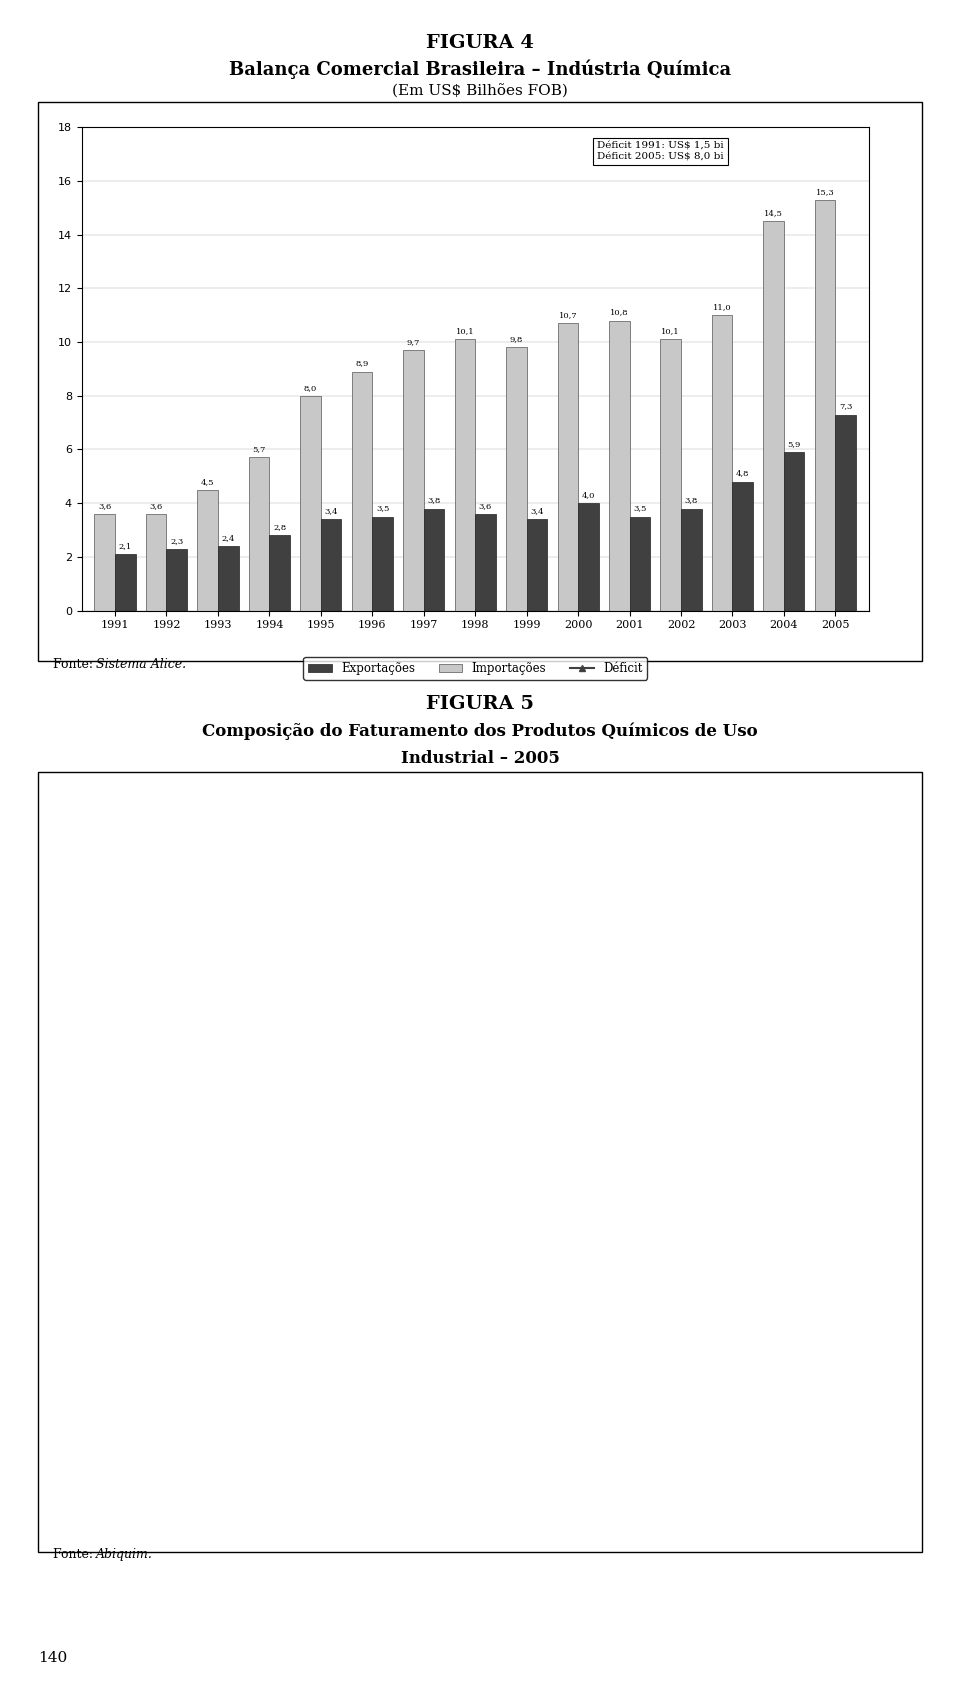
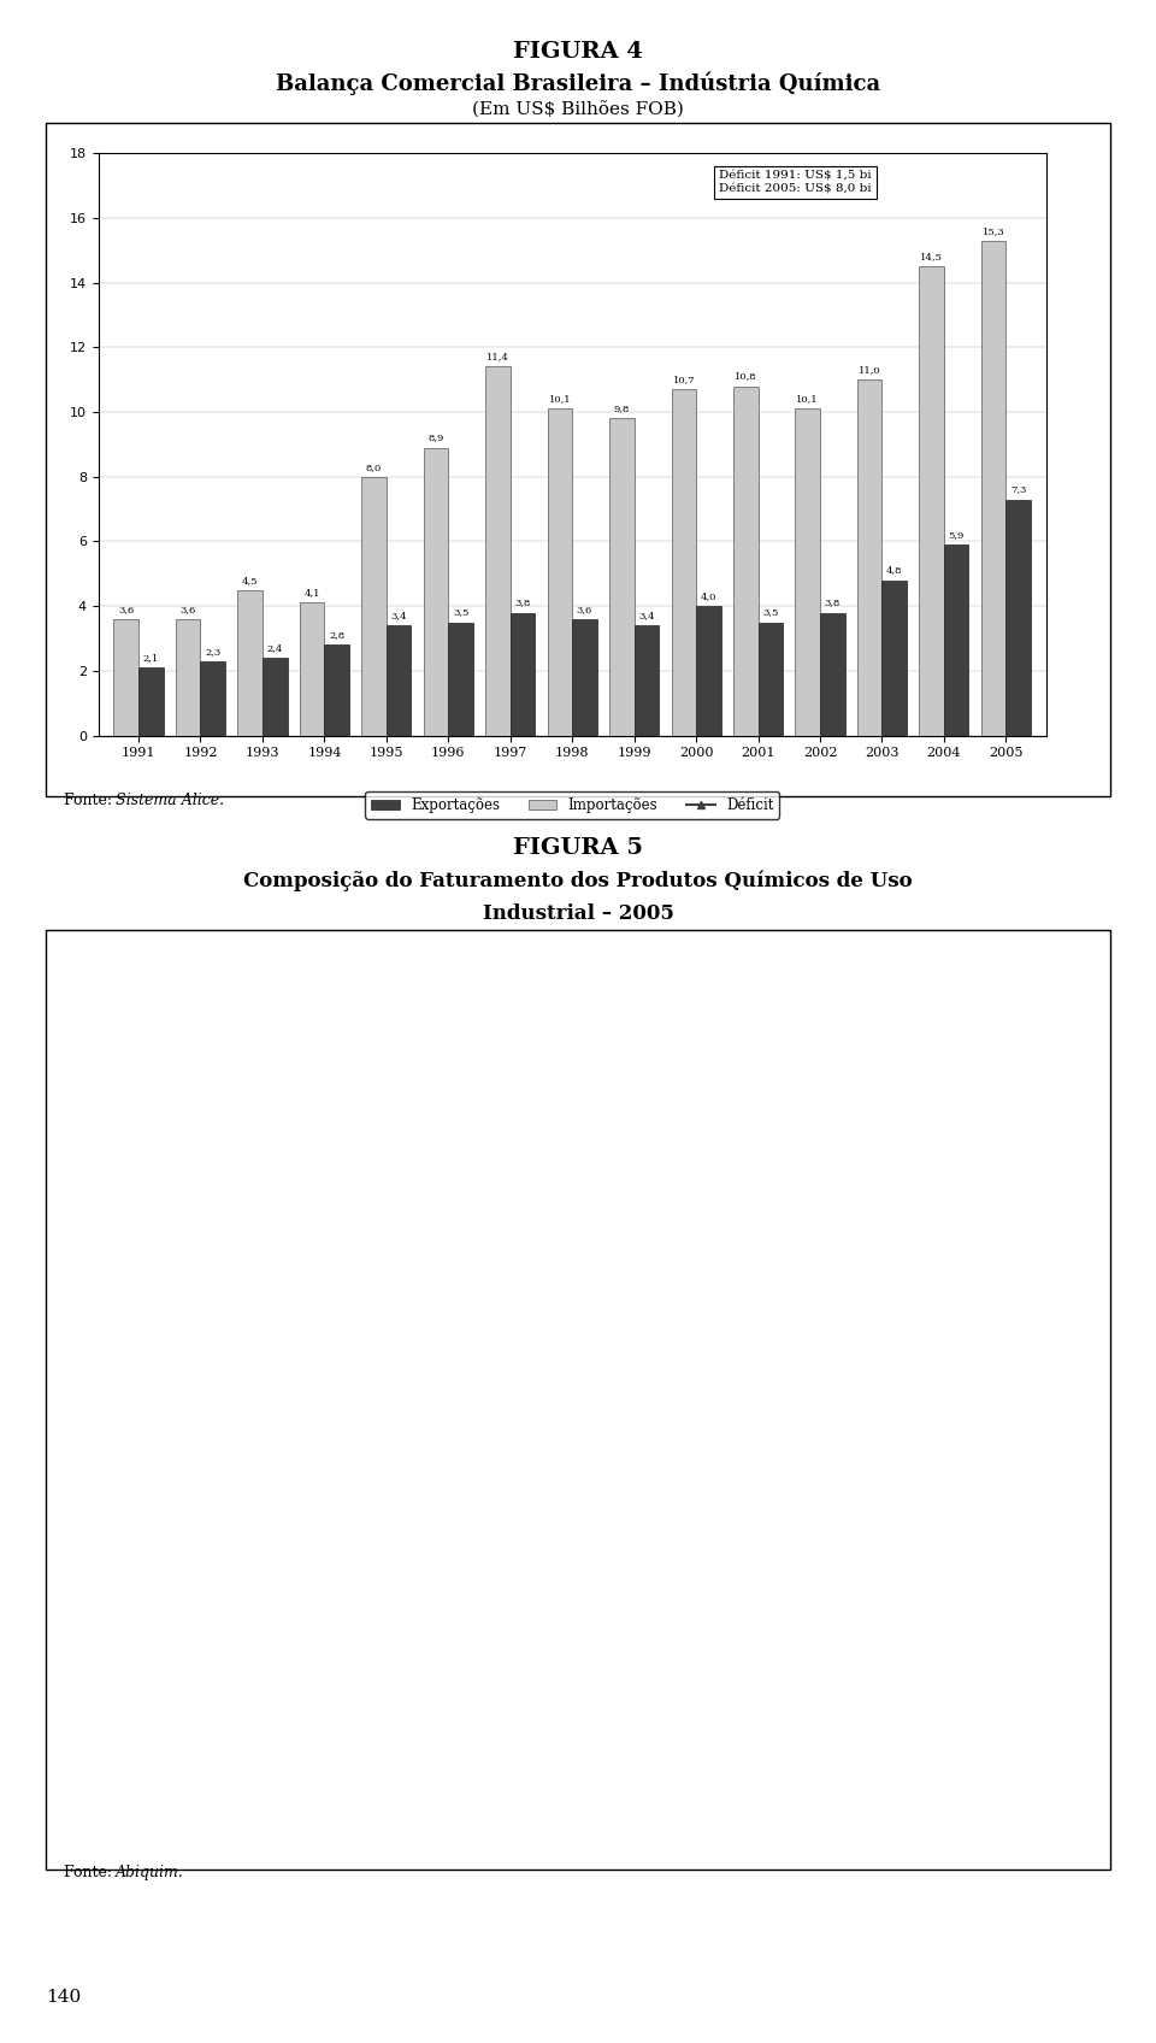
Importações/1994: 5,7 -> 4,1
Importações/1997: 9,7 -> 11,4
